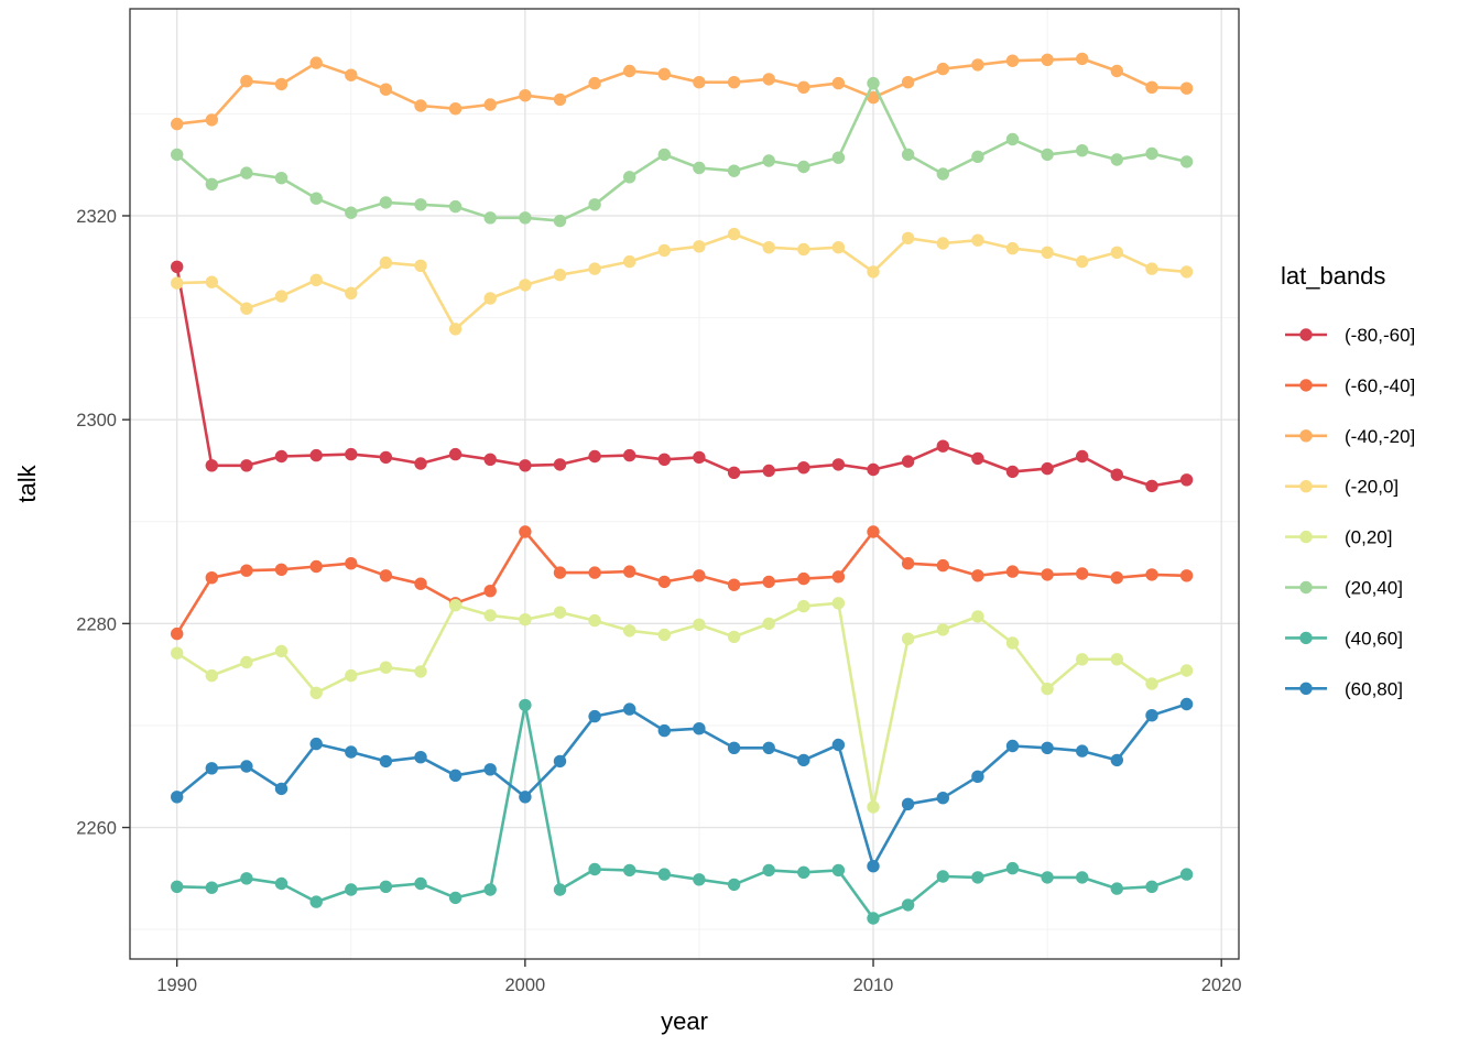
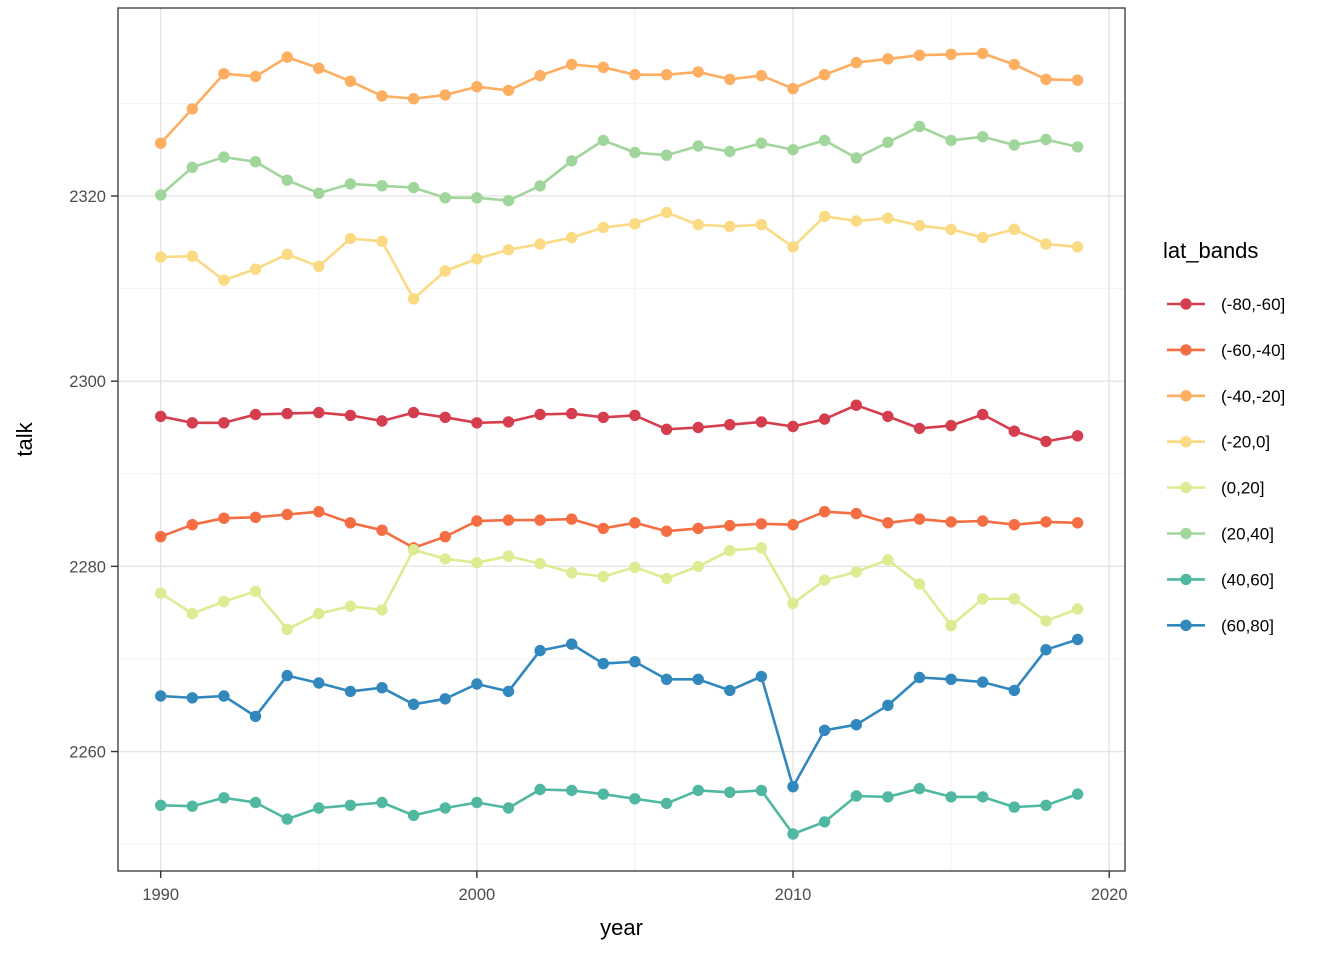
(-80,-60]/1990: 2315 -> 2296
(-60,-40]/1990: 2279 -> 2283
(-40,-20]/1990: 2329 -> 2326
(20,40]/1990: 2326 -> 2320
(60,80]/1990: 2263 -> 2266
(-60,-40]/2000: 2289 -> 2285
(40,60]/2000: 2272 -> 2254
(60,80]/2000: 2263 -> 2267
(-60,-40]/2010: 2289 -> 2284
(0,20]/2010: 2262 -> 2276
(20,40]/2010: 2333 -> 2325
